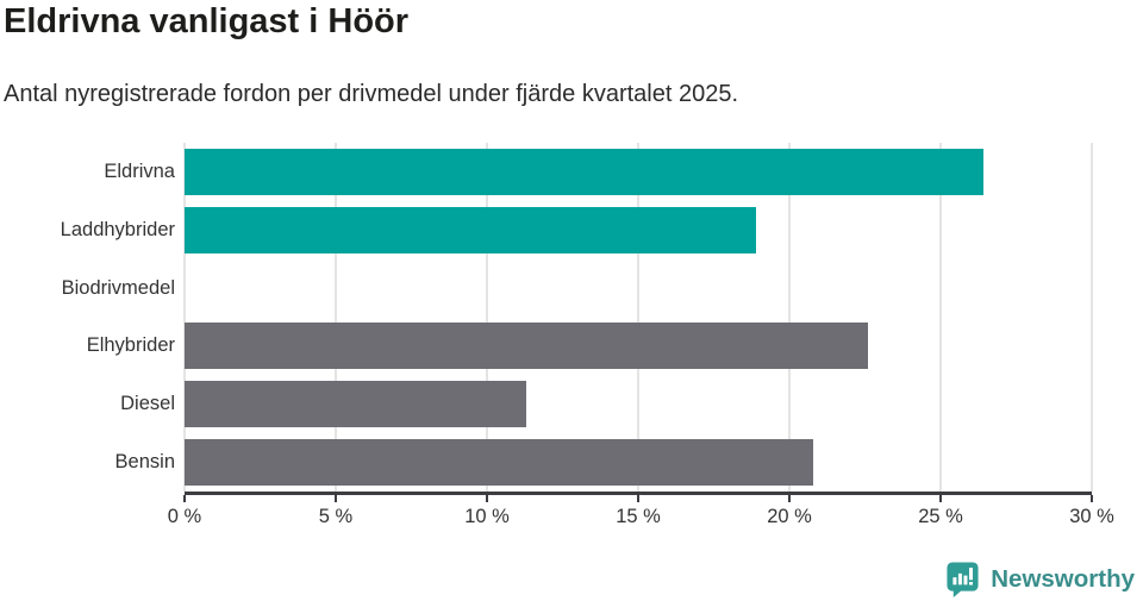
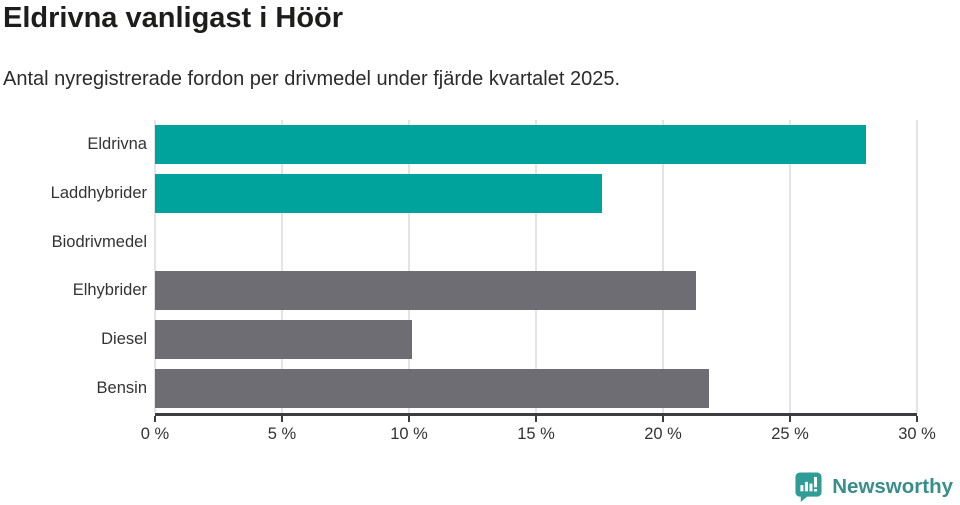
Eldrivna: 26.4% -> 28.0%
Laddhybrider: 18.9% -> 17.6%
Elhybrider: 22.6% -> 21.3%
Diesel: 11.3% -> 10.1%
Bensin: 20.8% -> 21.8%
